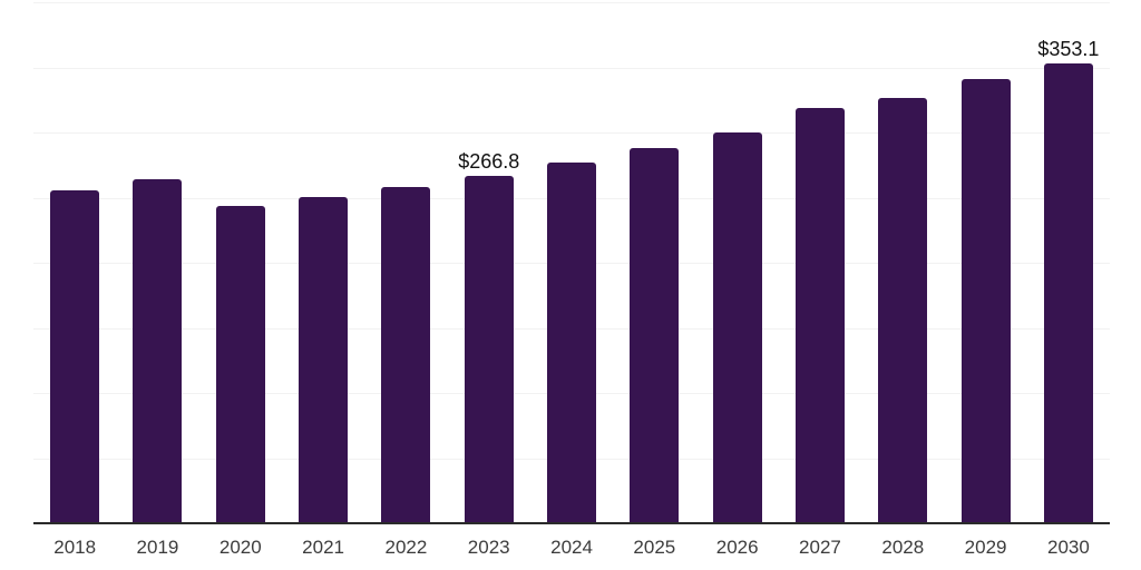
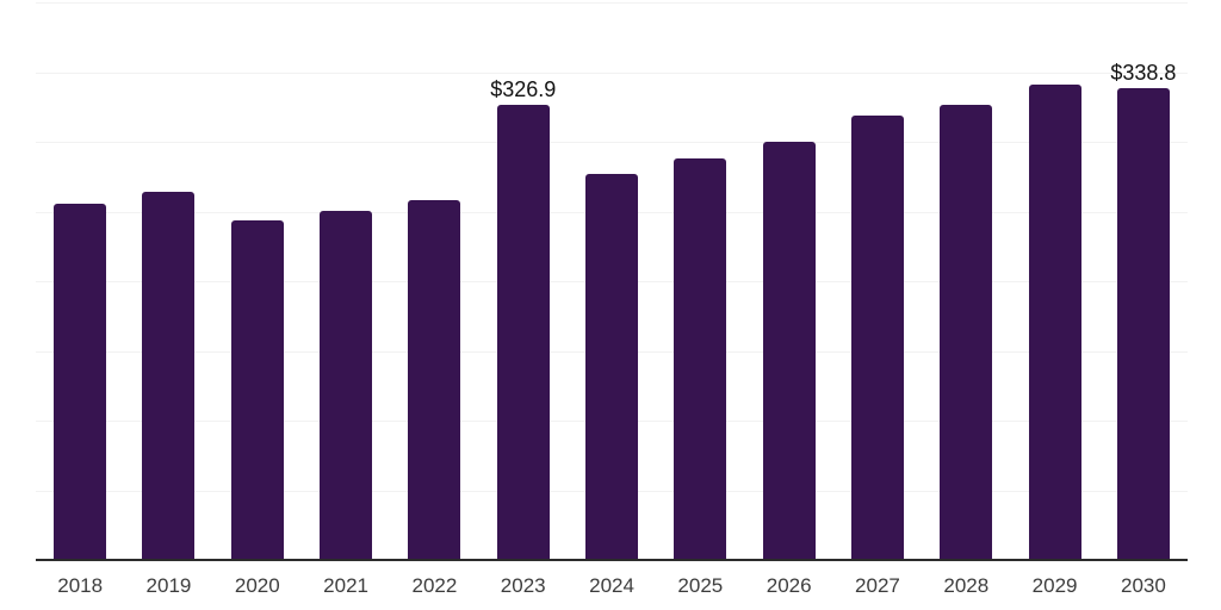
2023: $266.8 -> $326.9
2030: $353.1 -> $338.8
